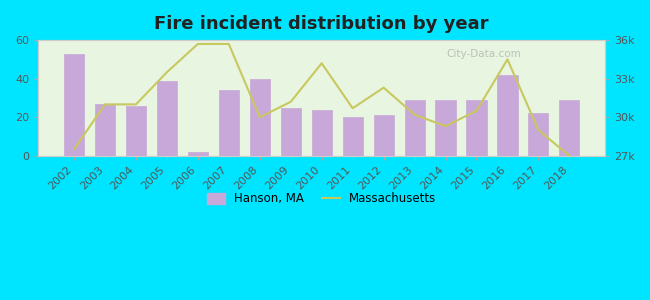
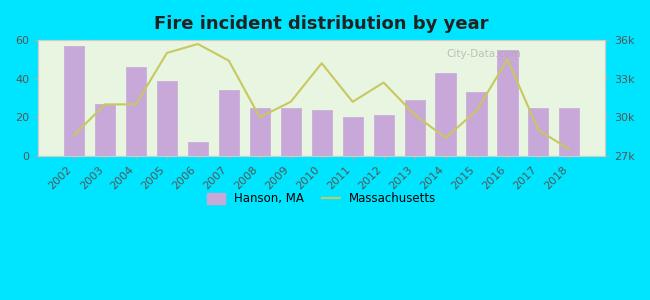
Hanson, MA/2002: 53 -> 57
Massachusetts/2002: 27.5k -> 28.6k
Hanson, MA/2004: 26 -> 46
Massachusetts/2005: 33.5k -> 35.0k
Hanson, MA/2006: 2 -> 7
Massachusetts/2007: 35.7k -> 34.4k
Hanson, MA/2008: 40 -> 25
Massachusetts/2011: 30.7k -> 31.2k
Massachusetts/2012: 32.3k -> 32.7k
Hanson, MA/2014: 29 -> 43
Massachusetts/2014: 29.3k -> 28.4k
Hanson, MA/2015: 29 -> 33
Hanson, MA/2016: 42 -> 55
Hanson, MA/2017: 22 -> 25
Hanson, MA/2018: 29 -> 25
Massachusetts/2018: 27.0k -> 27.5k
